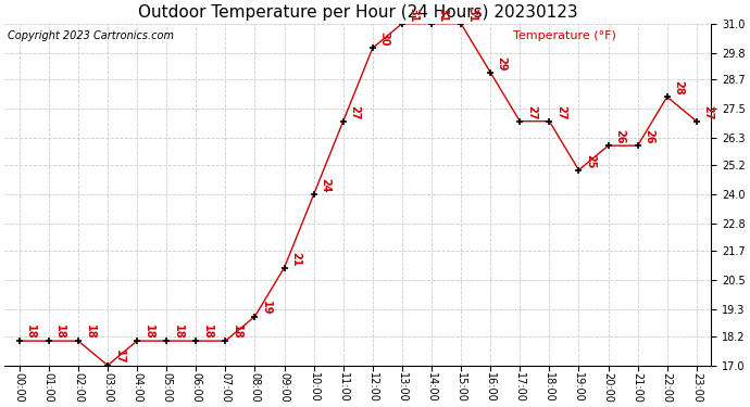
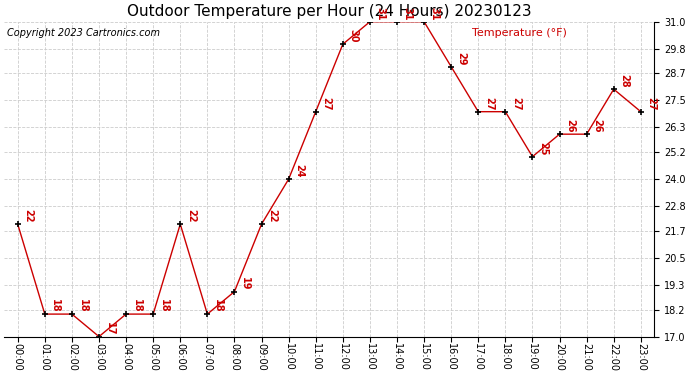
00:00: 18 -> 22
06:00: 18 -> 22
09:00: 21 -> 22
